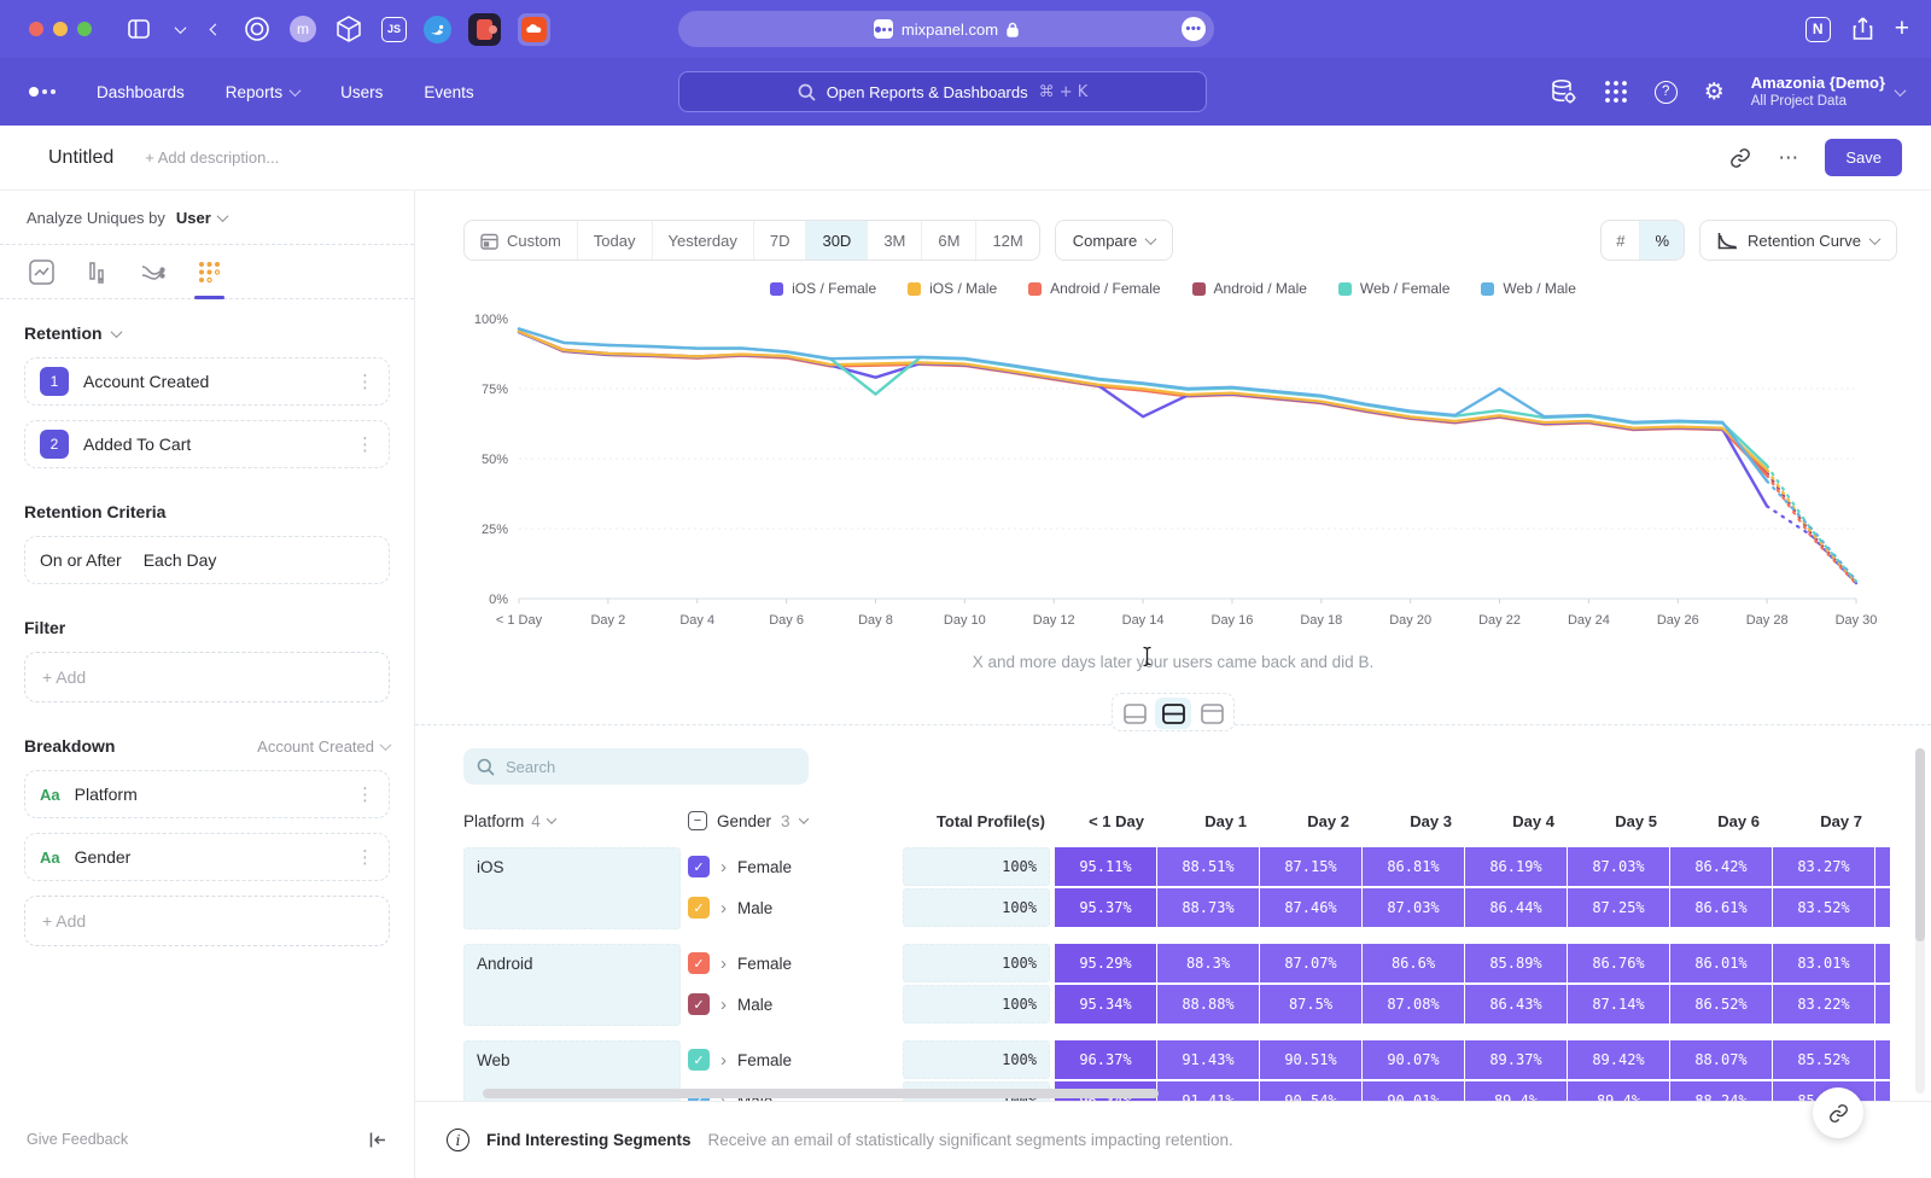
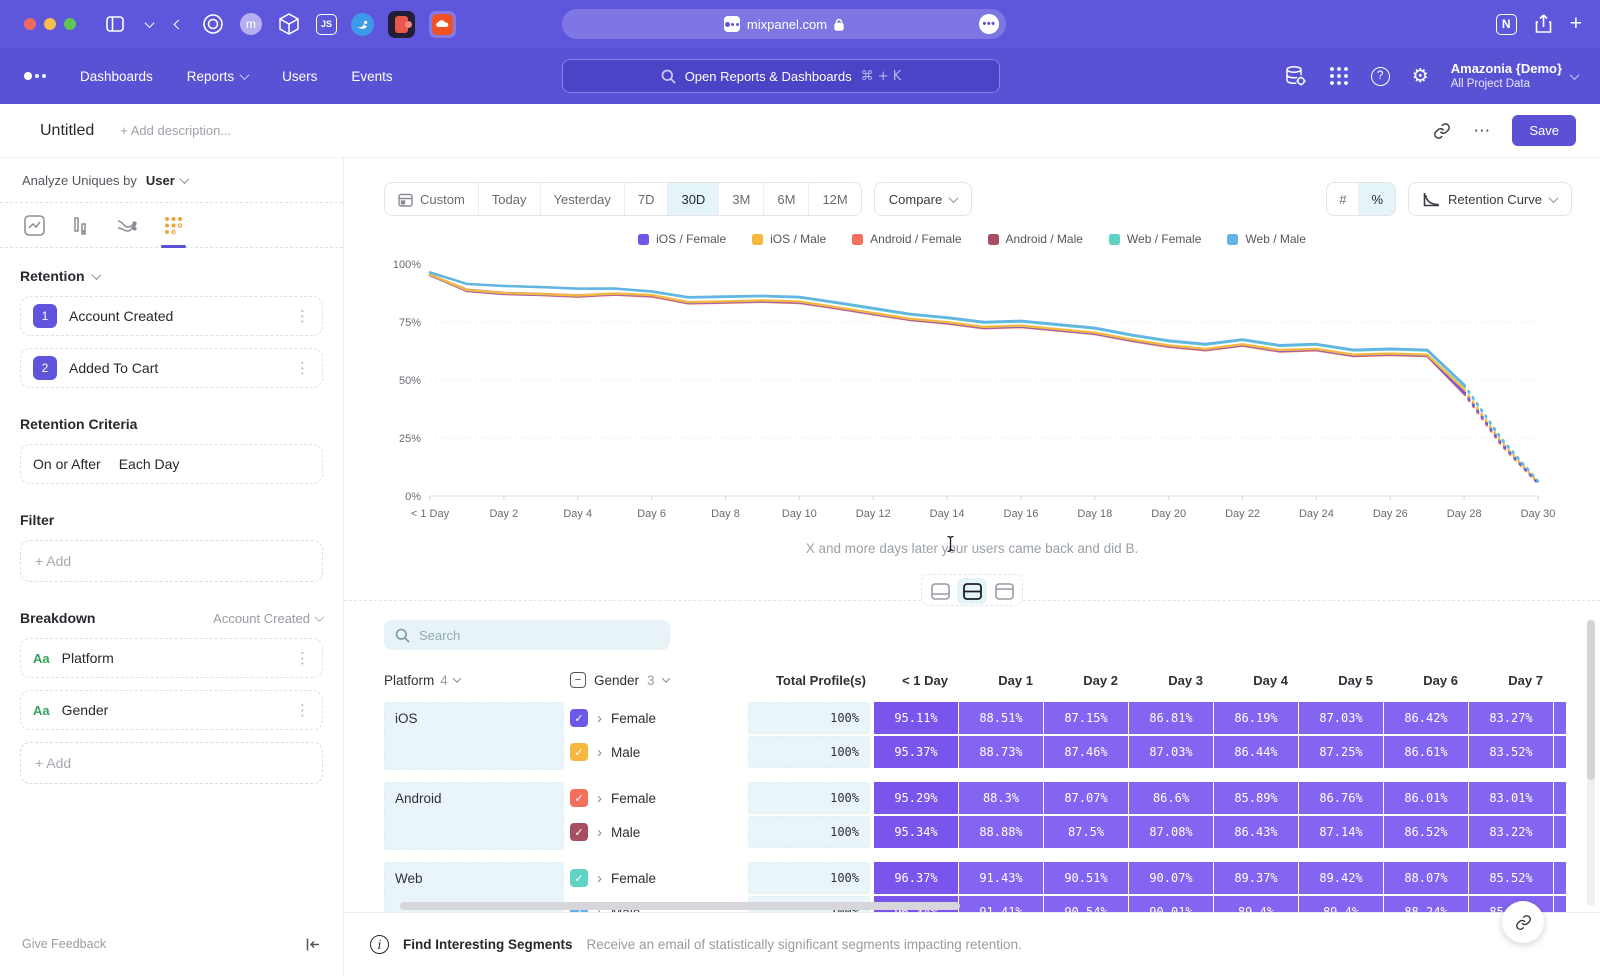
iOS / Female/Day 8: 79% -> 84%
Web / Female/Day 8: 73% -> 86%
iOS / Female/Day 14: 65% -> 75%
Web / Male/Day 22: 75% -> 68%
iOS / Female/Day 28: 33% -> 44%
Web / Male/Day 28: 42% -> 48%
